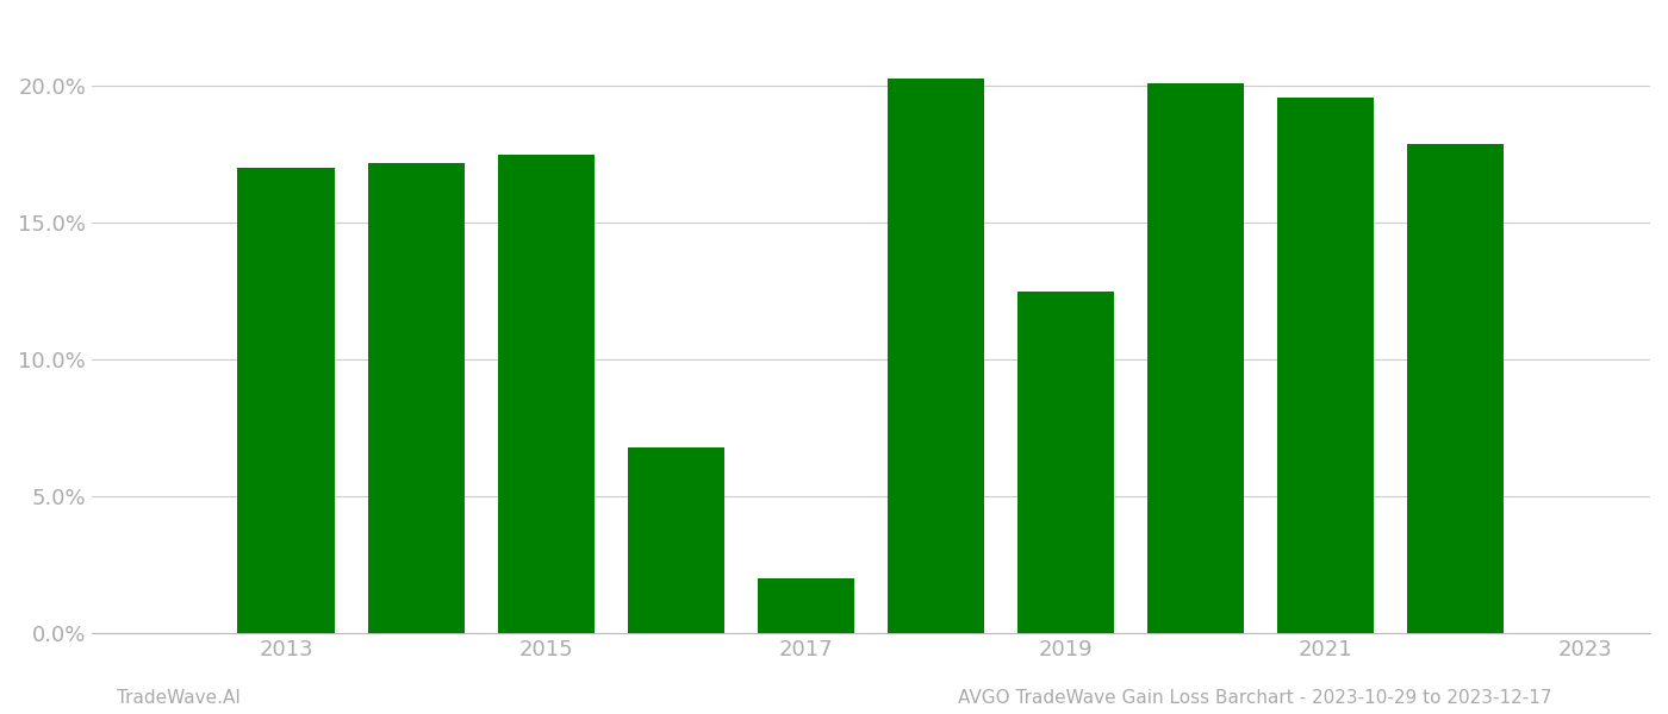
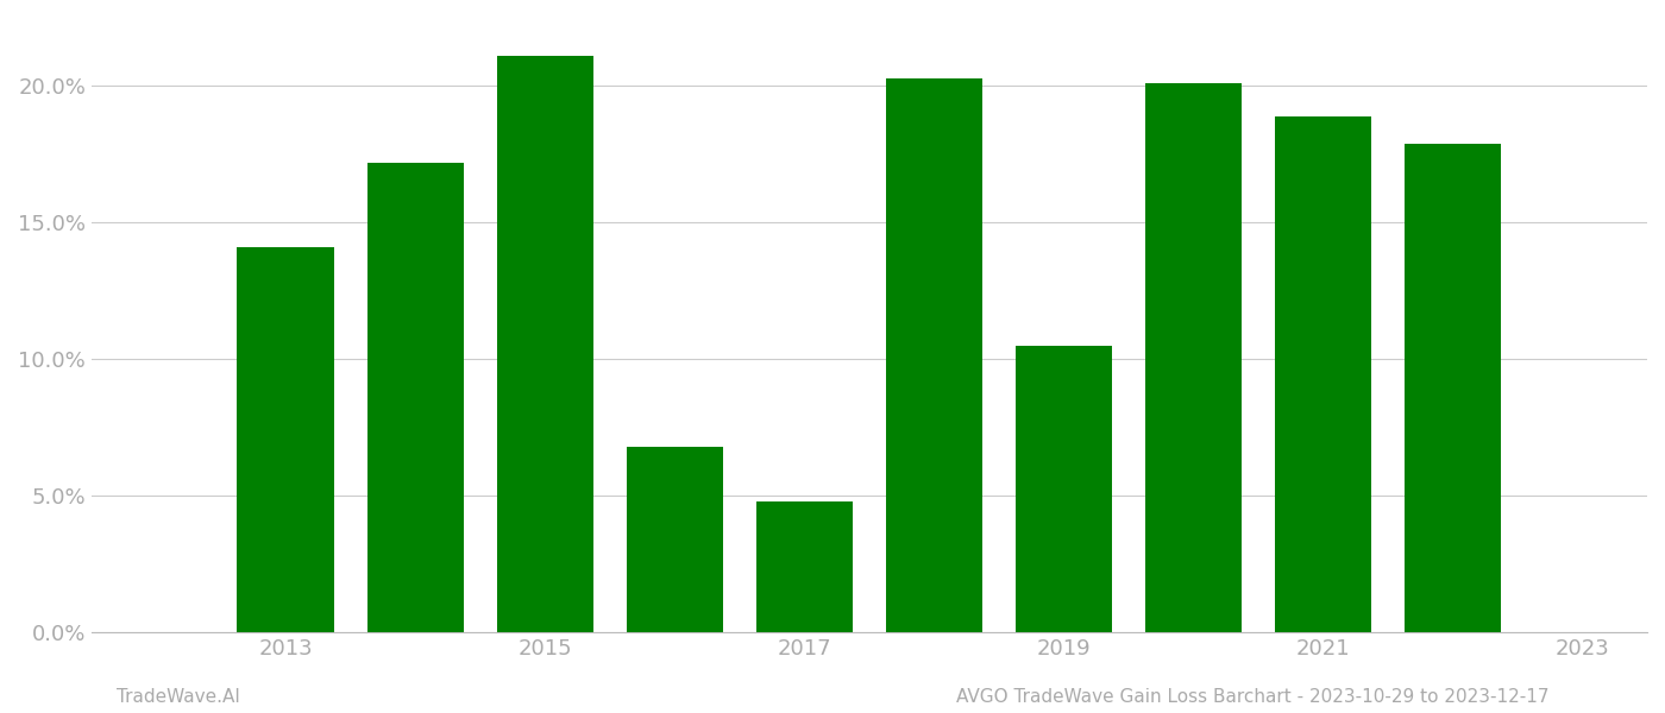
2013: 17.0% -> 14.1%
2015: 17.5% -> 21.1%
2017: 2.0% -> 4.8%
2019: 12.5% -> 10.5%
2021: 19.6% -> 18.9%
